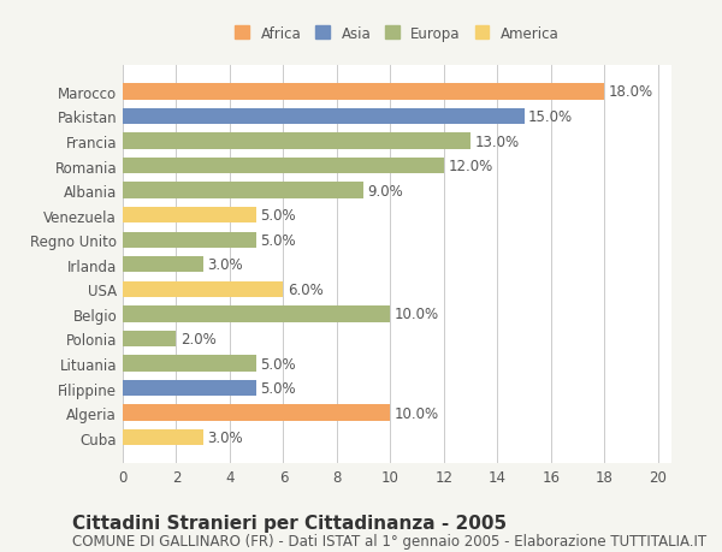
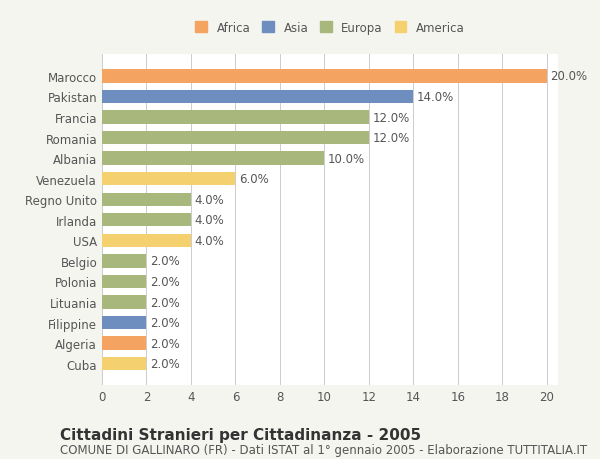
Marocco: 18.0% -> 20.0%
Pakistan: 15.0% -> 14.0%
Francia: 13.0% -> 12.0%
Albania: 9.0% -> 10.0%
Venezuela: 5.0% -> 6.0%
Regno Unito: 5.0% -> 4.0%
Irlanda: 3.0% -> 4.0%
USA: 6.0% -> 4.0%
Belgio: 10.0% -> 2.0%
Lituania: 5.0% -> 2.0%
Filippine: 5.0% -> 2.0%
Algeria: 10.0% -> 2.0%
Cuba: 3.0% -> 2.0%
